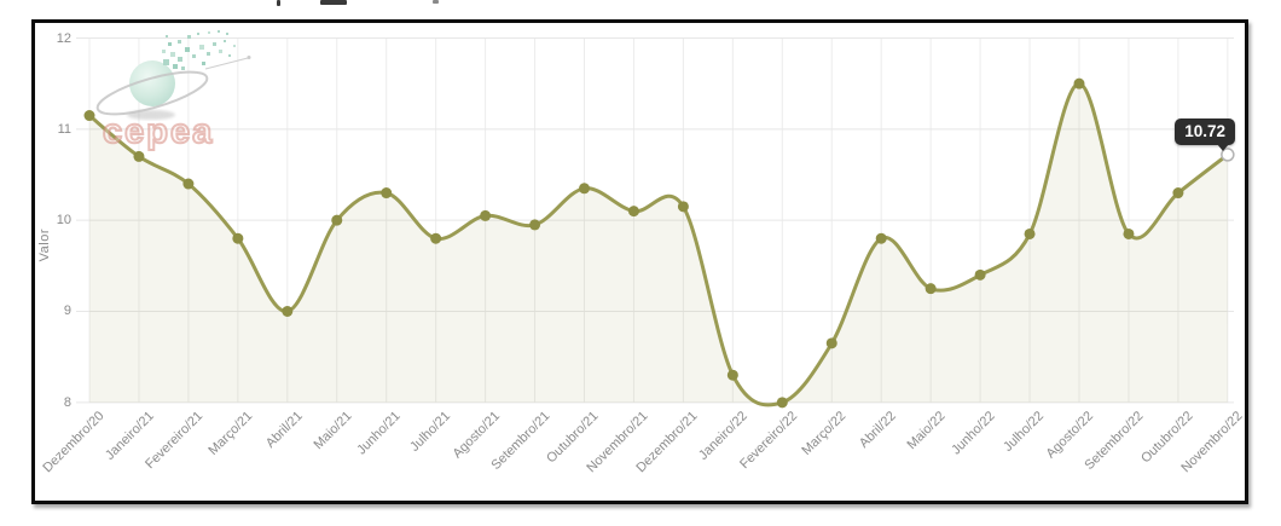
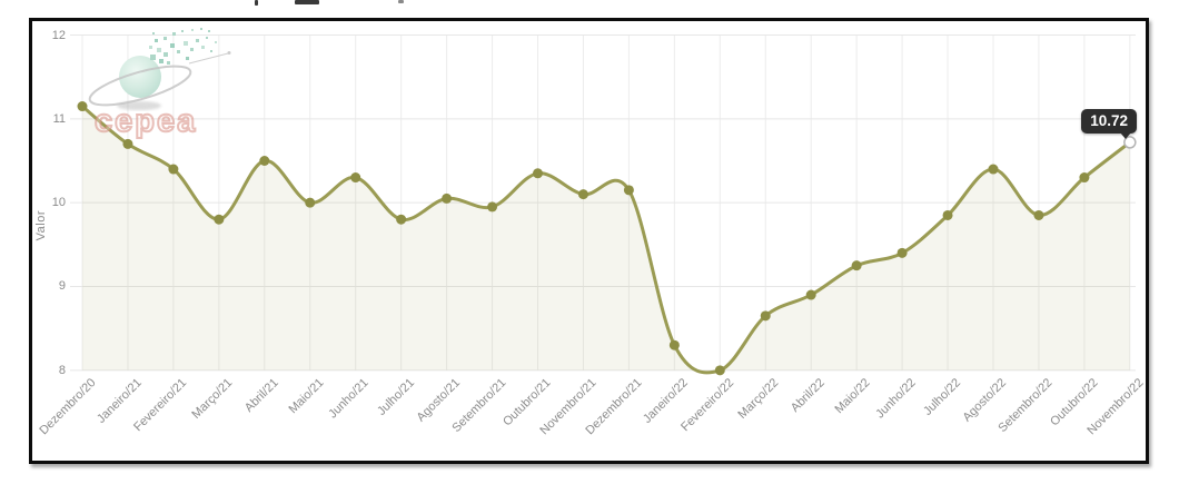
Abril/21: 9.0 -> 10.5
Abril/22: 9.8 -> 8.9
Agosto/22: 11.5 -> 10.4
